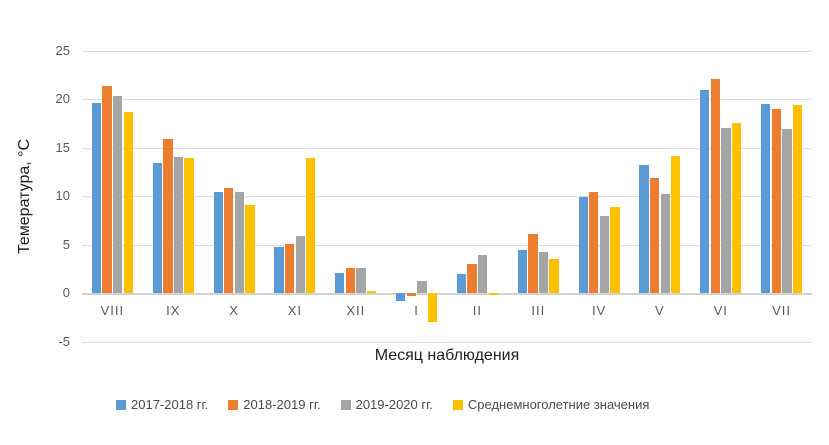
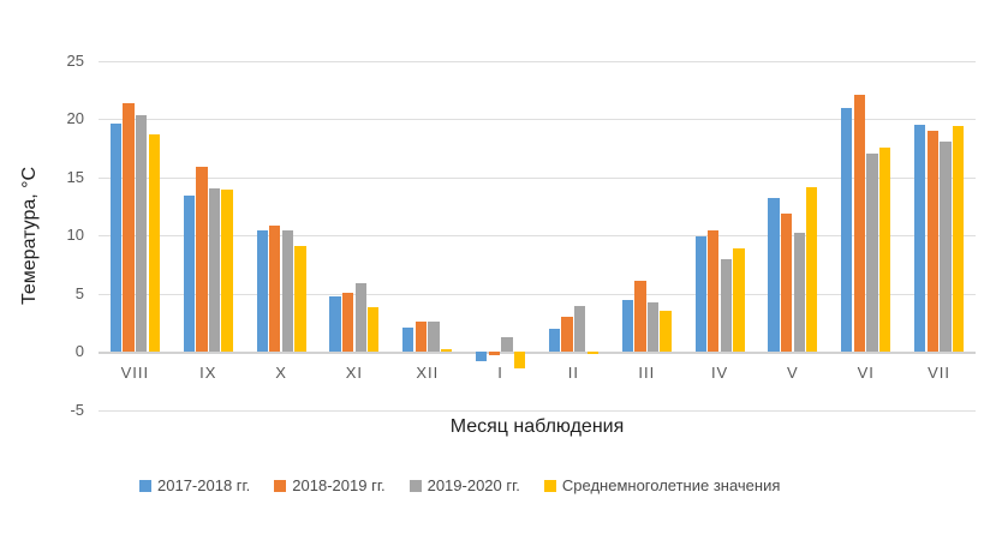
Среднемноголетние значения/XI: 14 -> 4
Среднемноголетние значения/I: -3 -> -1
2019-2020 гг./VII: 17 -> 18
